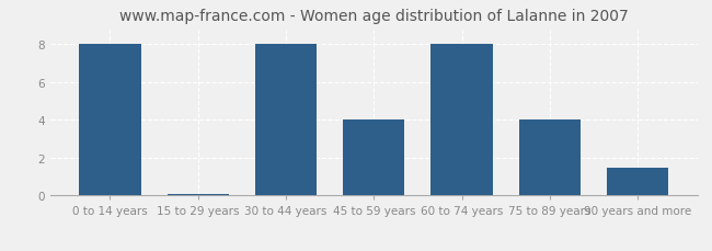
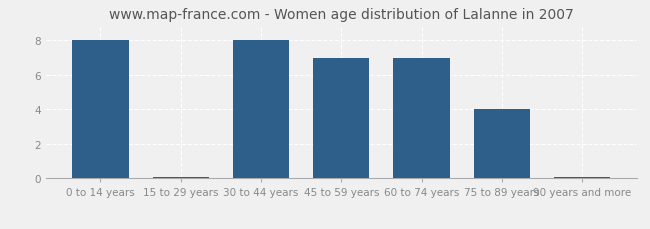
45 to 59 years: 4.0 -> 7.0
60 to 74 years: 8.0 -> 7.0
90 years and more: 1.5 -> 0.1
